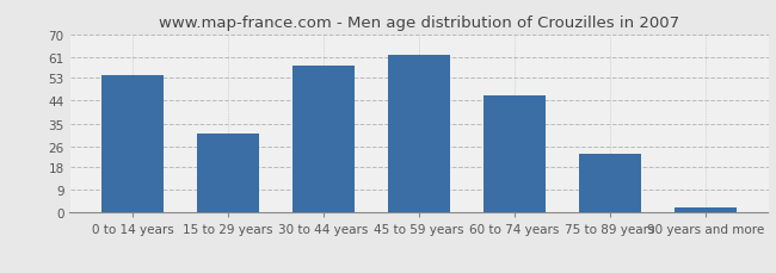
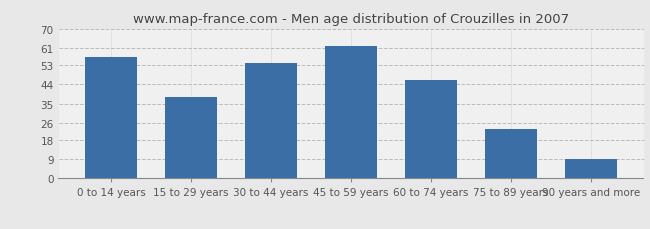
0 to 14 years: 54 -> 57
15 to 29 years: 31 -> 38
30 to 44 years: 58 -> 54
90 years and more: 2 -> 9
